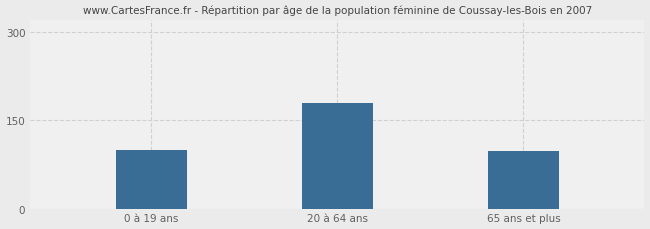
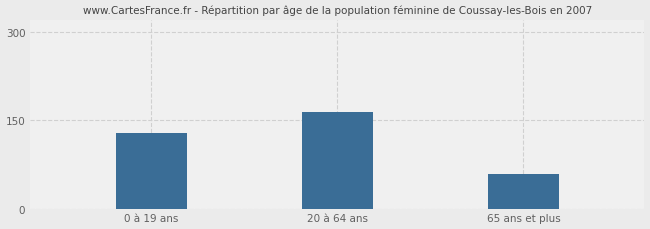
0 à 19 ans: 100 -> 128
20 à 64 ans: 180 -> 164
65 ans et plus: 98 -> 58
